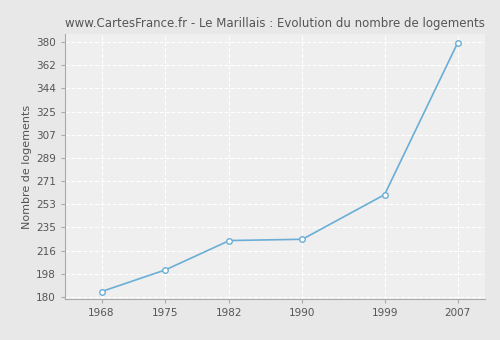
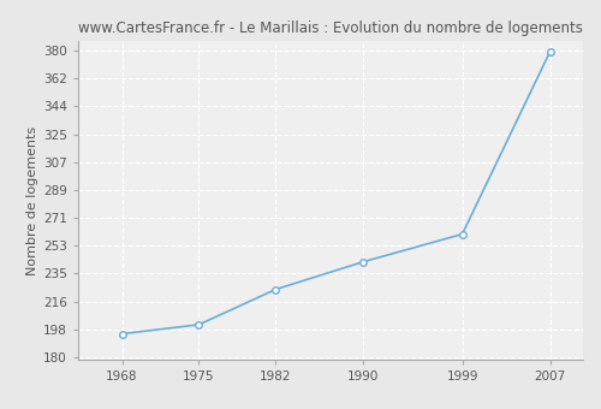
1968: 184 -> 195
1990: 225 -> 242
